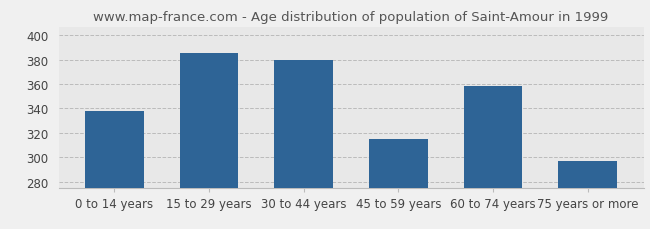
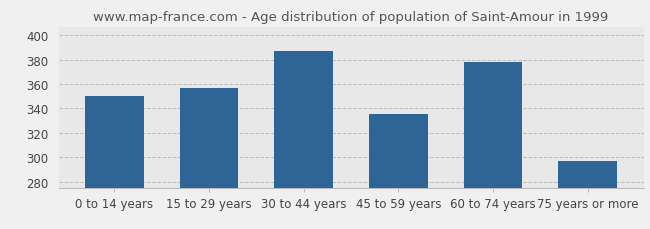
0 to 14 years: 338 -> 350
15 to 29 years: 385 -> 357
30 to 44 years: 380 -> 387
45 to 59 years: 315 -> 335
60 to 74 years: 358 -> 378
